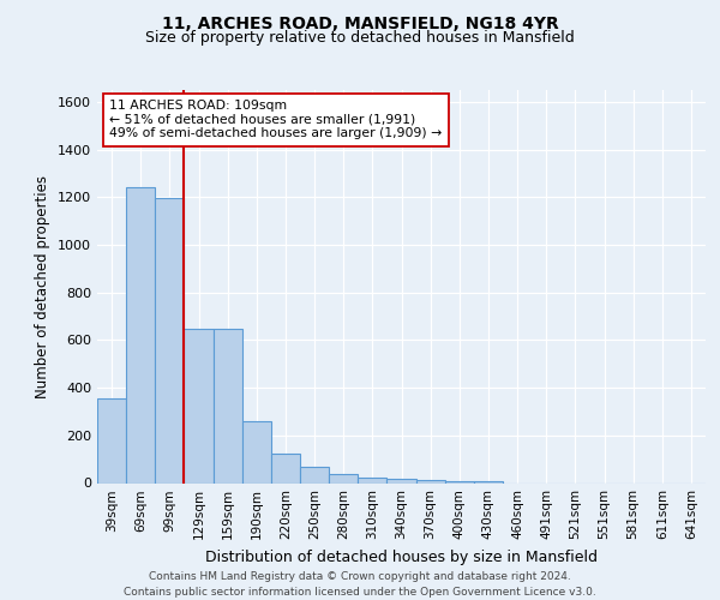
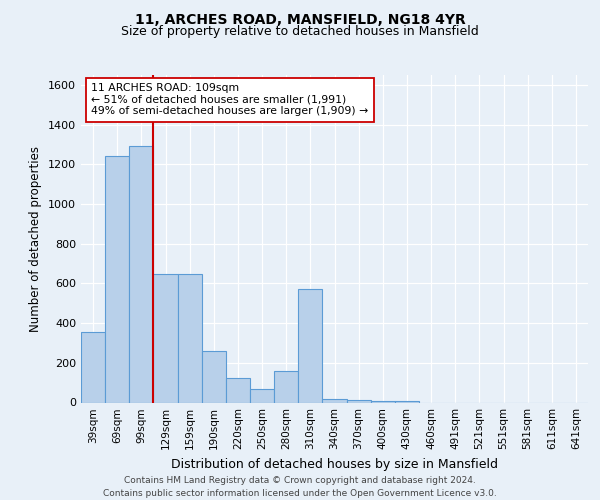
99sqm: 1200 -> 1290
280sqm: 40 -> 160
310sqm: 20 -> 570
